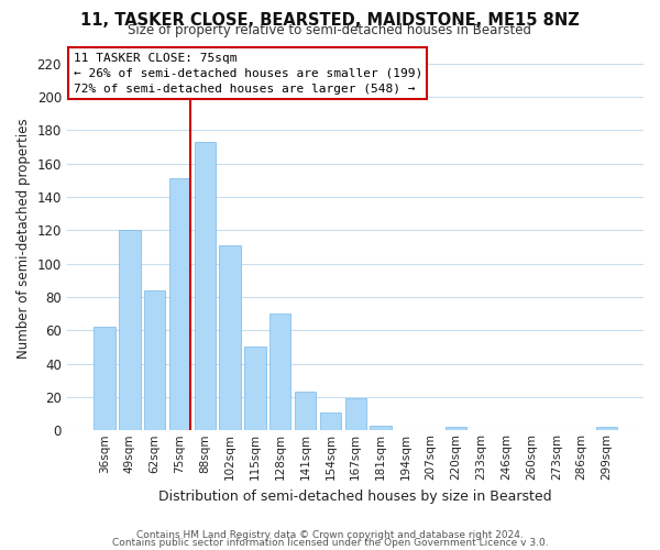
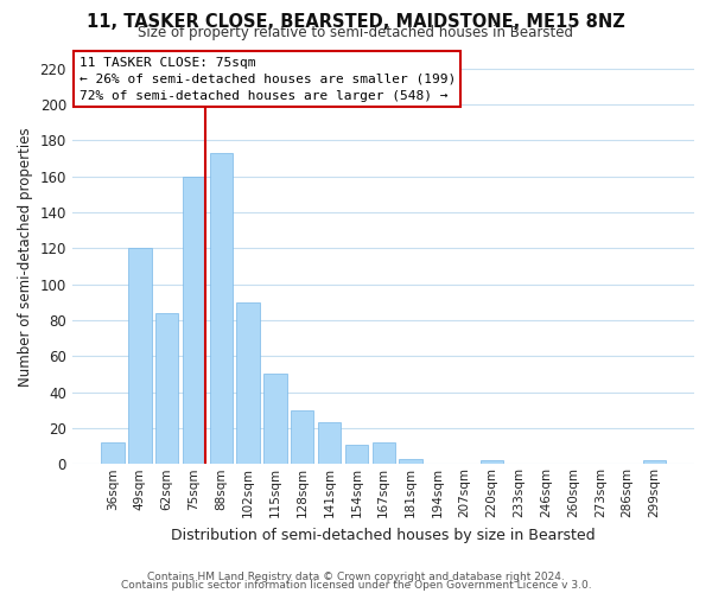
36sqm: 62 -> 12
75sqm: 151 -> 160
102sqm: 111 -> 90
128sqm: 70 -> 30
167sqm: 19 -> 12
